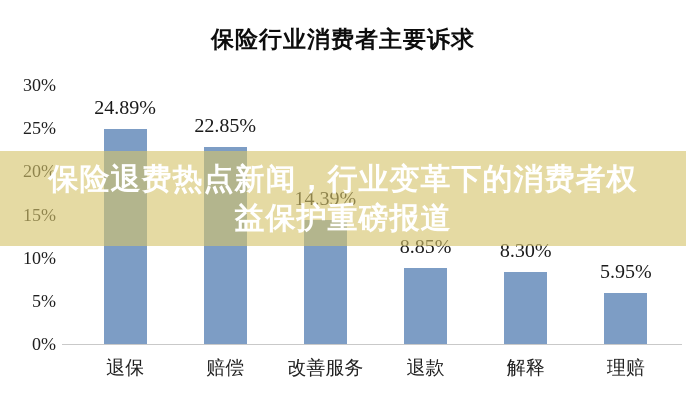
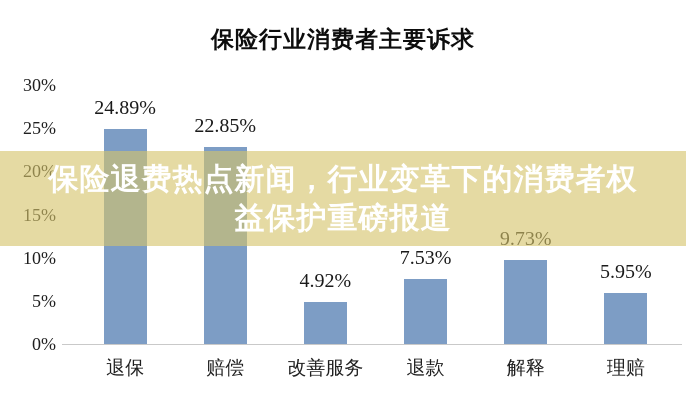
改善服务: 14.39% -> 4.92%
退款: 8.85% -> 7.53%
解释: 8.30% -> 9.73%
